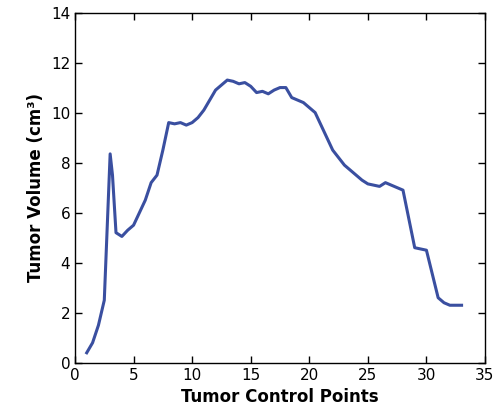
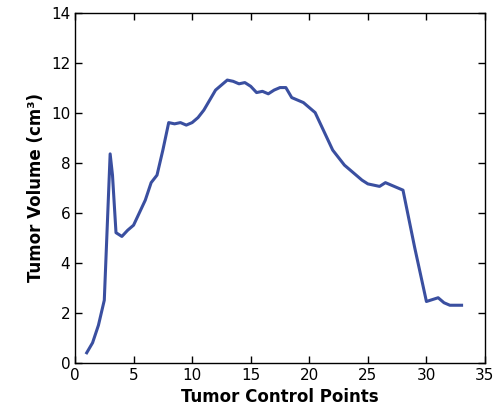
30: 4.50 -> 2.45
